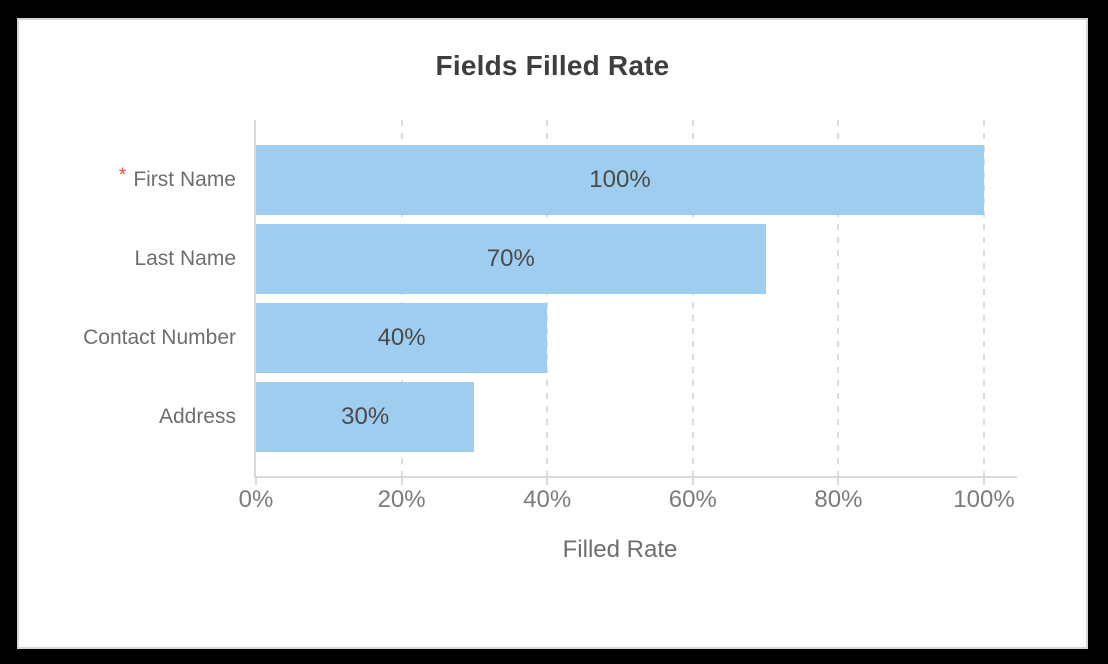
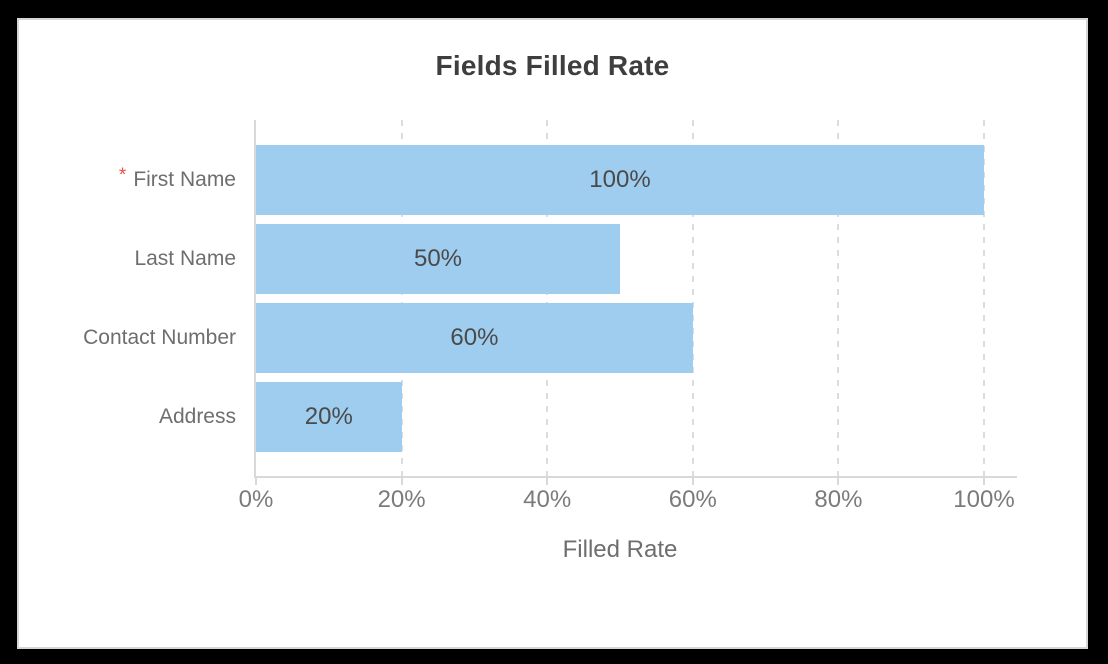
Last Name: 70% -> 50%
Contact Number: 40% -> 60%
Address: 30% -> 20%
